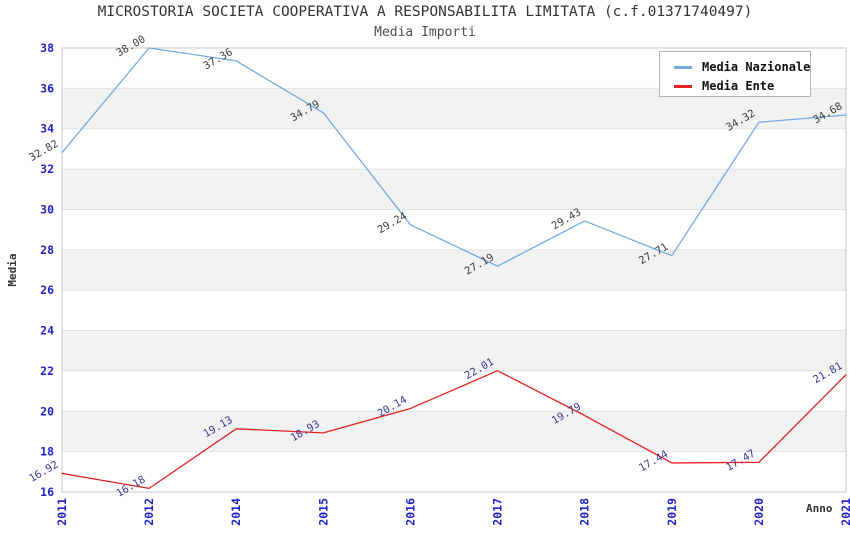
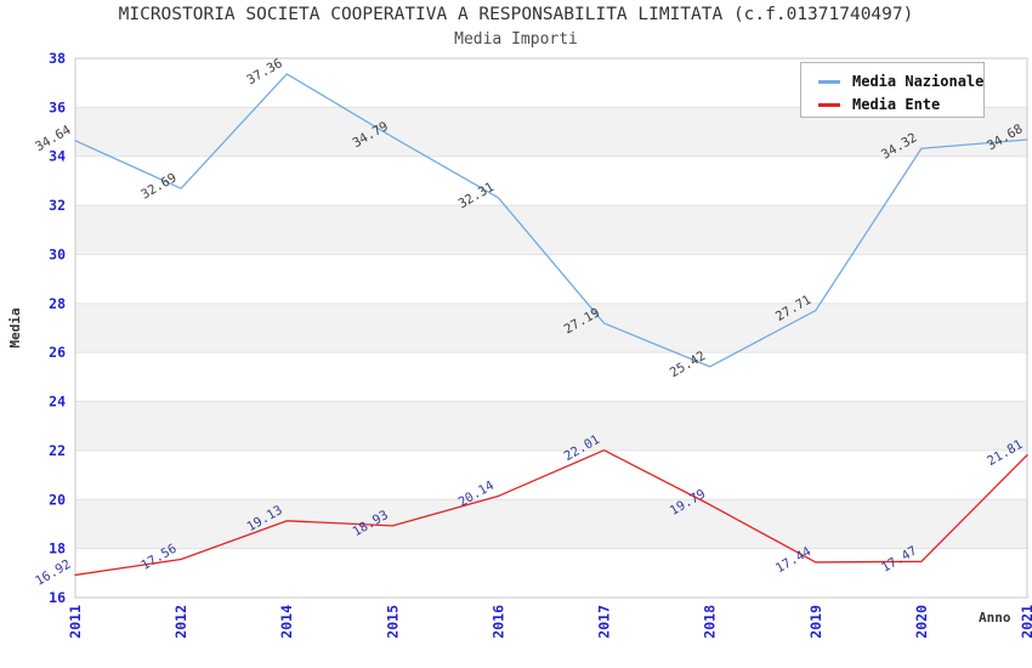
Media Nazionale/2011: 32.82 -> 34.64
Media Nazionale/2012: 38.00 -> 32.69
Media Ente/2012: 16.18 -> 17.56
Media Nazionale/2016: 29.24 -> 32.31
Media Nazionale/2018: 29.43 -> 25.42
